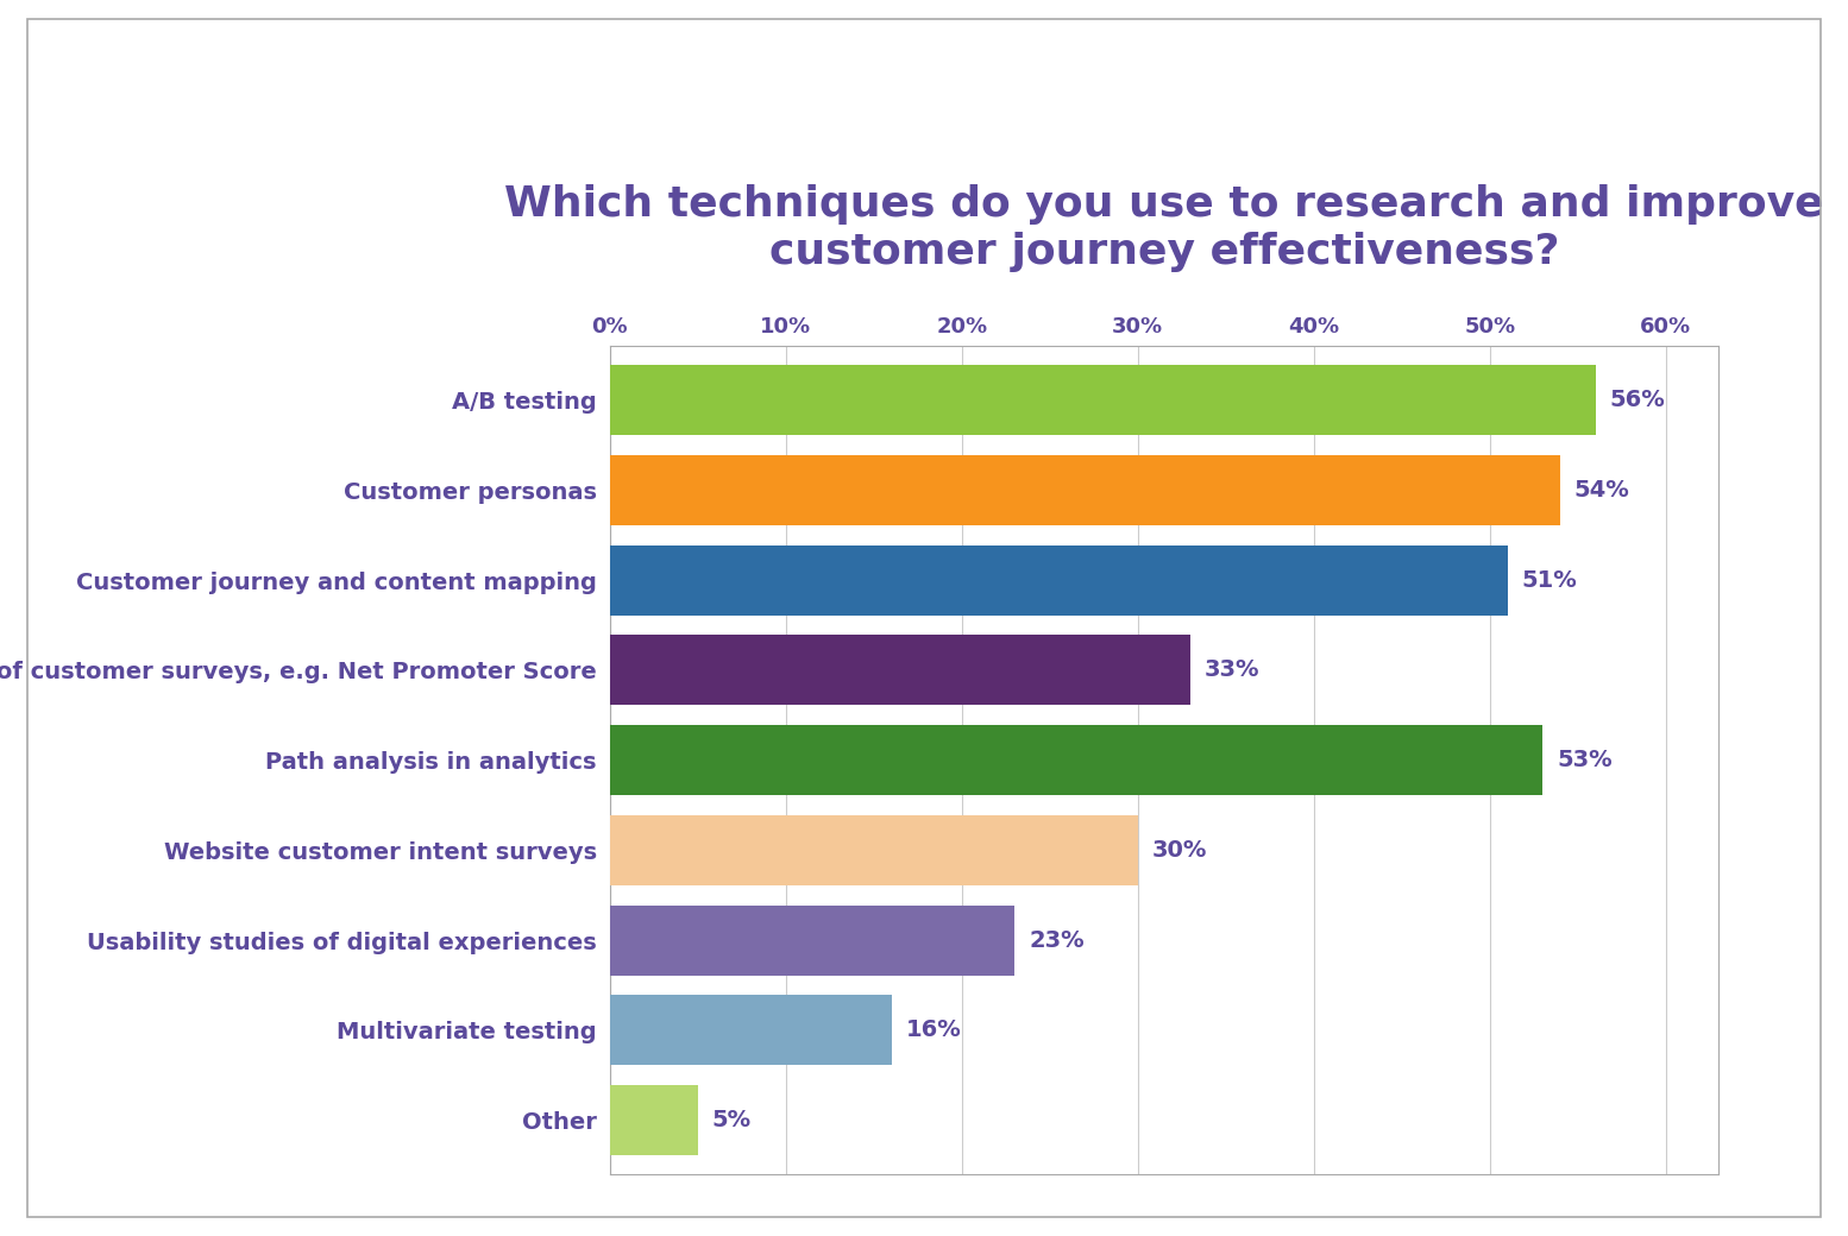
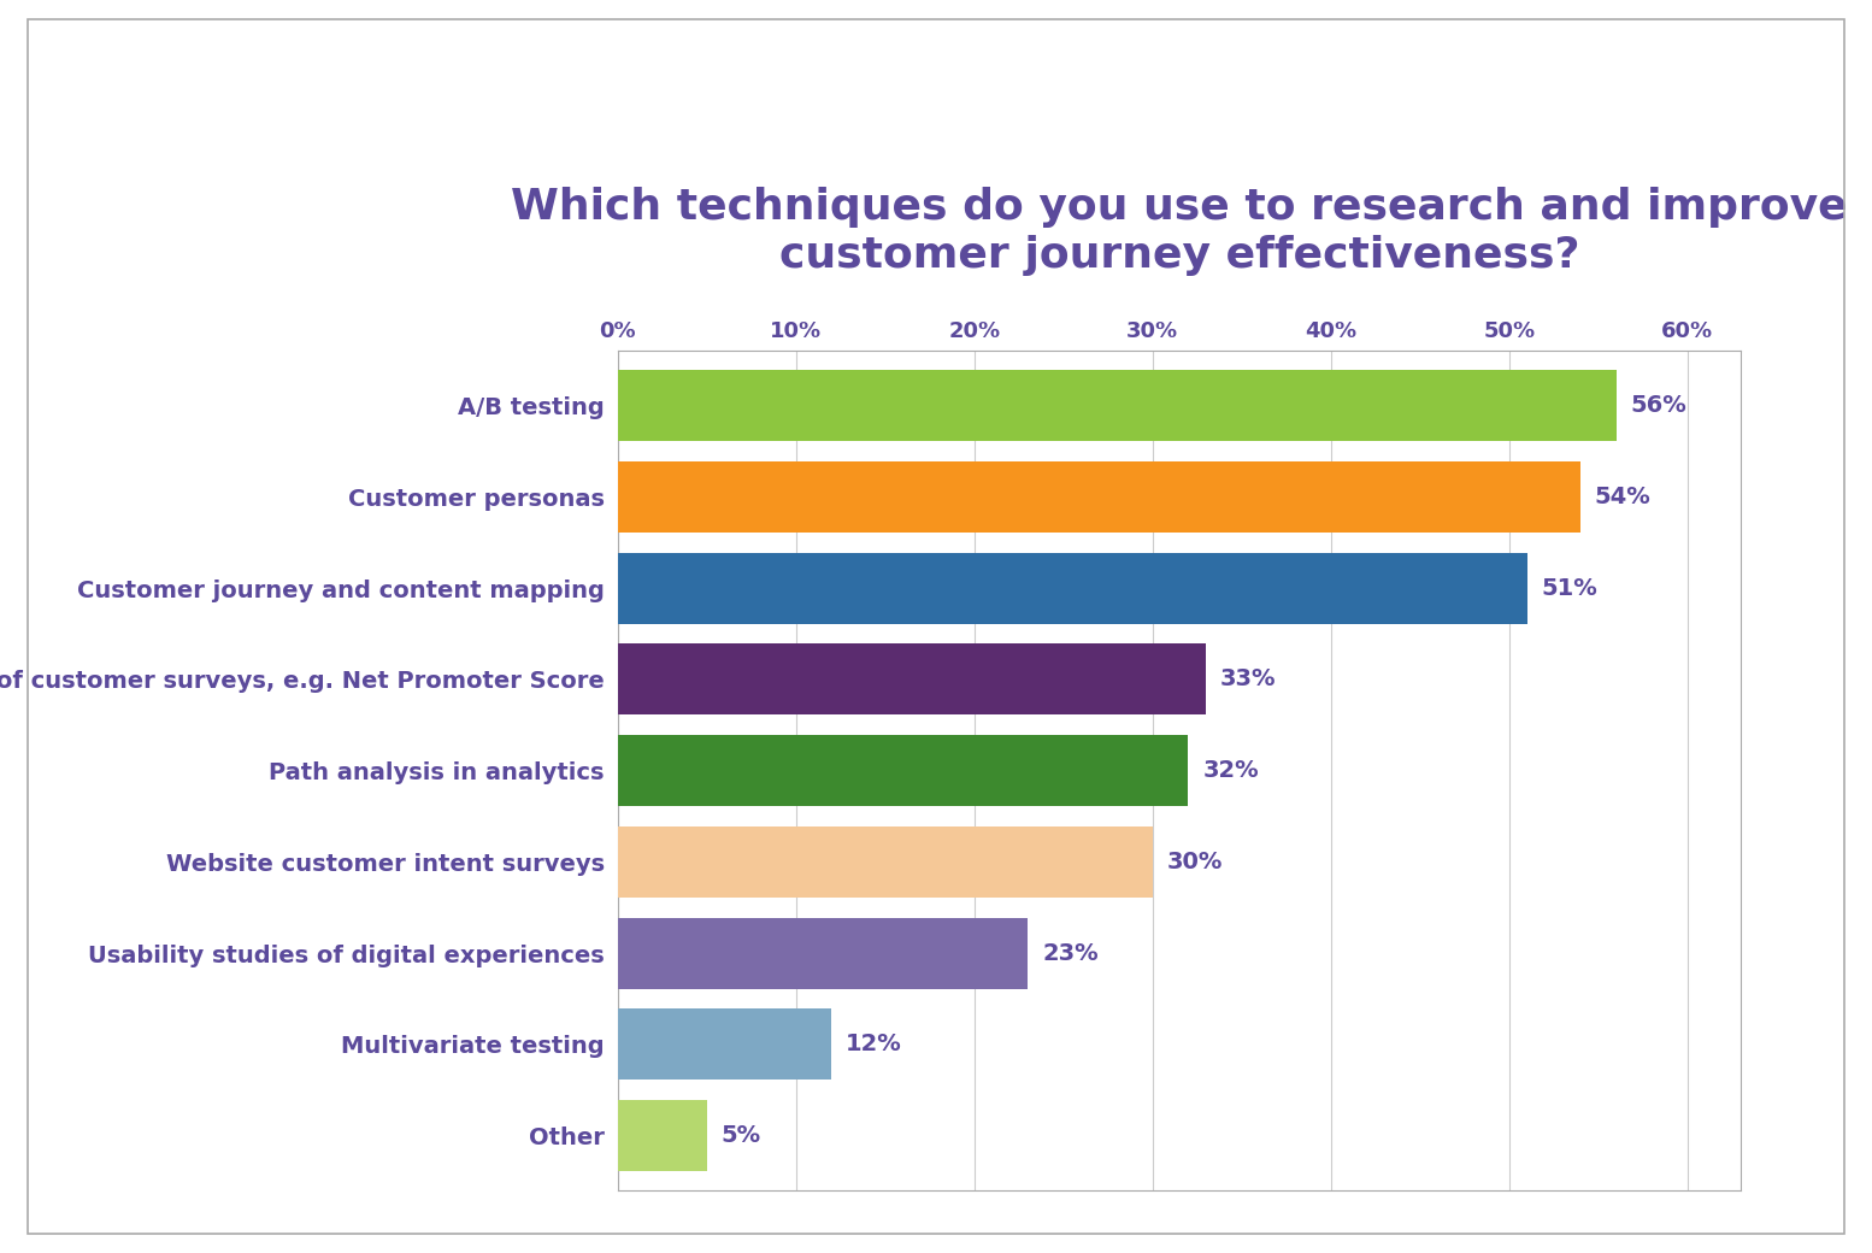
Path analysis in analytics: 53% -> 32%
Multivariate testing: 16% -> 12%
